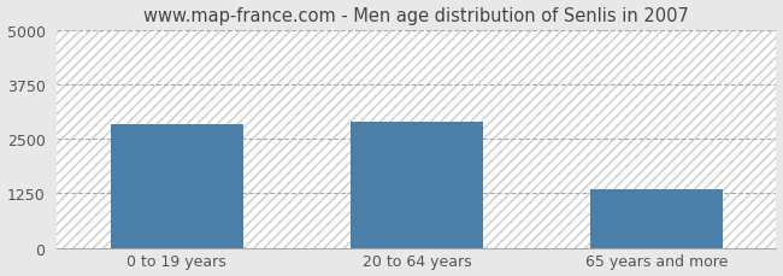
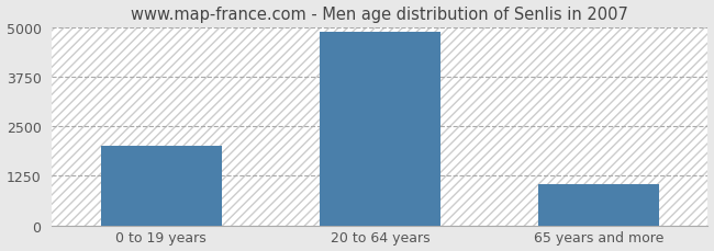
0 to 19 years: 2850 -> 2020
20 to 64 years: 2900 -> 4890
65 years and more: 1350 -> 1050
